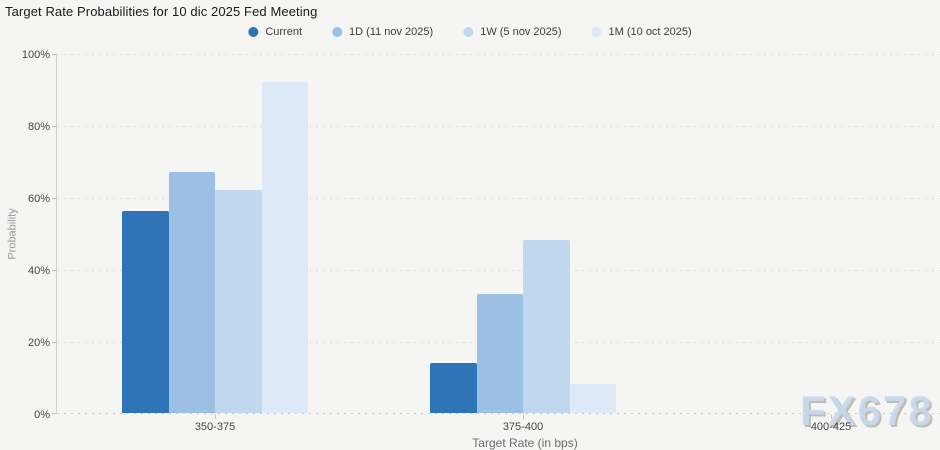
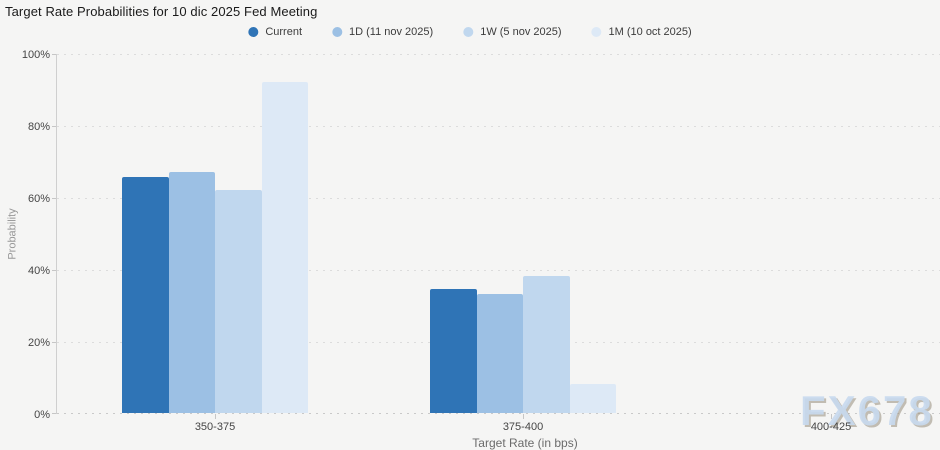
Current/350-375: 56% -> 66%
Current/375-400: 14% -> 34%
1W (5 nov 2025)/375-400: 48% -> 38%
